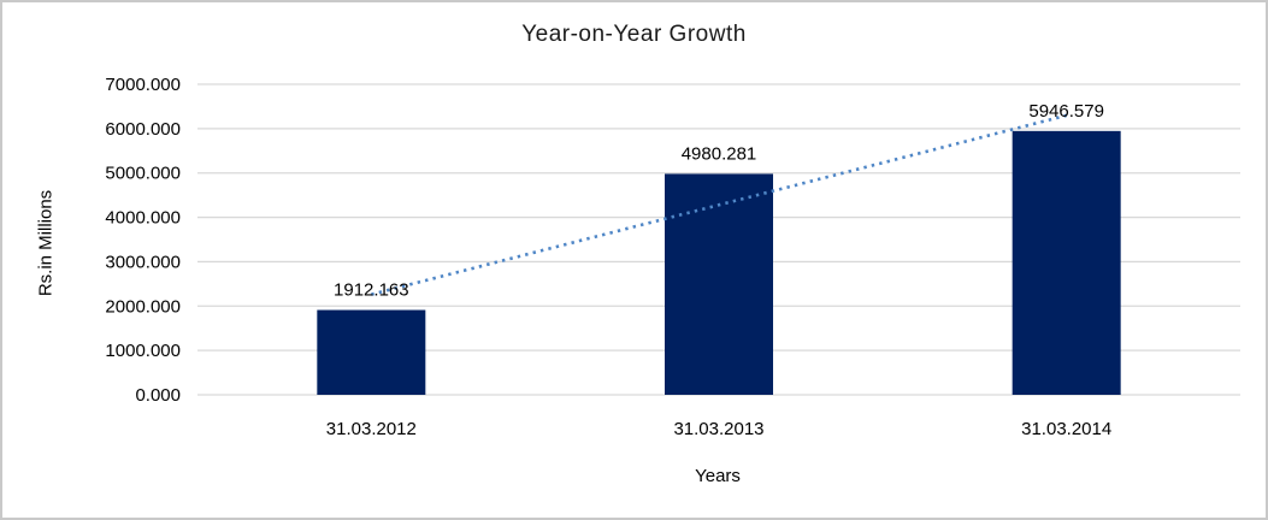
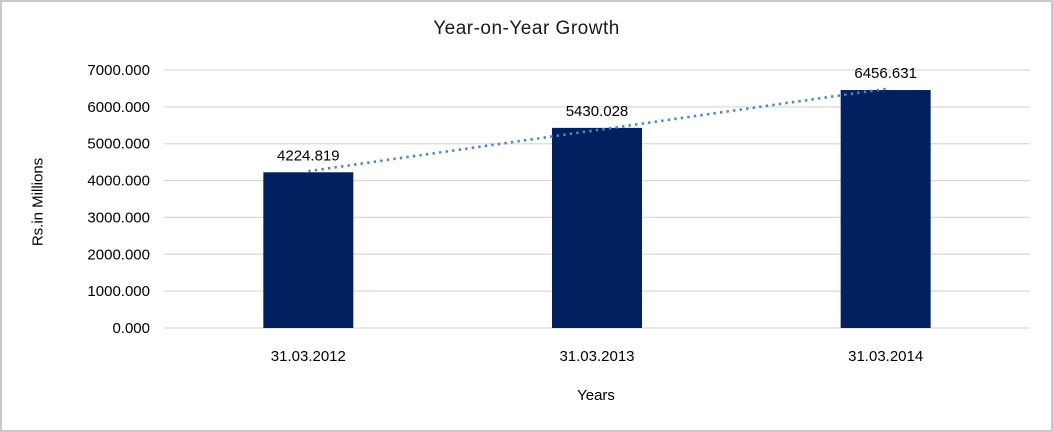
31.03.2012: 1912.163 -> 4224.819
31.03.2013: 4980.281 -> 5430.028
31.03.2014: 5946.579 -> 6456.631
